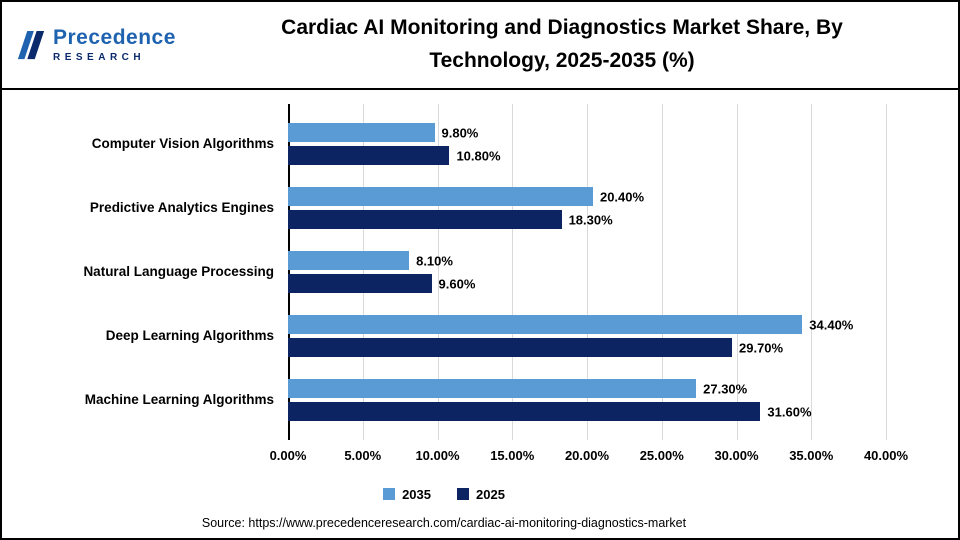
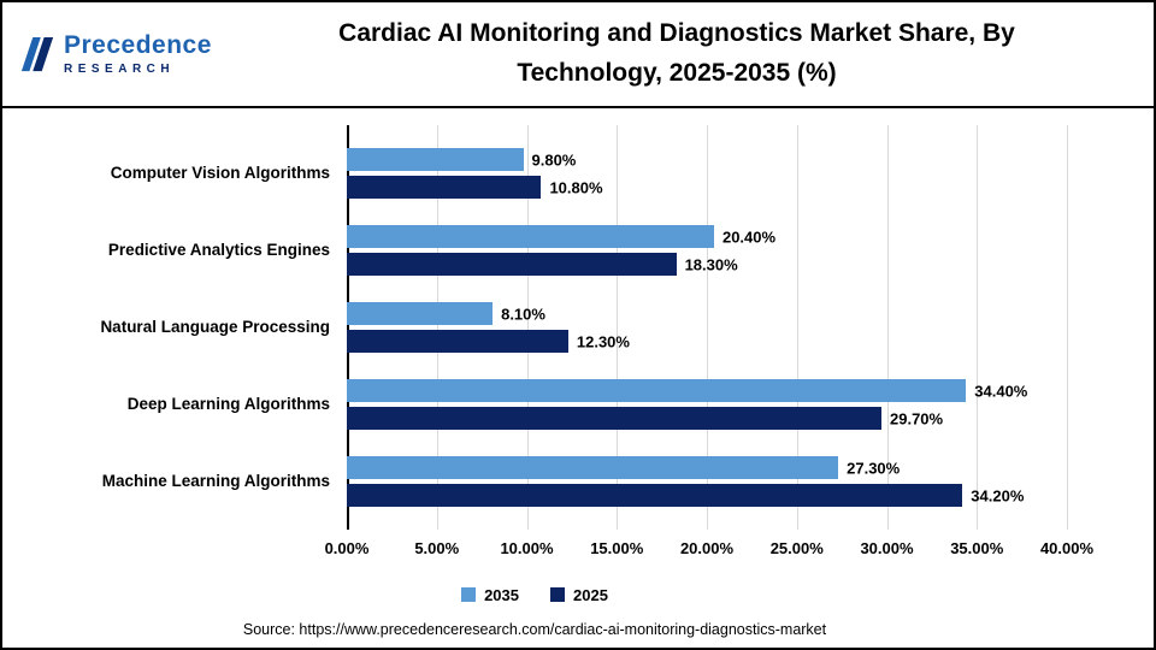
2025/Natural Language Processing: 9.60% -> 12.30%
2025/Machine Learning Algorithms: 31.60% -> 34.20%
